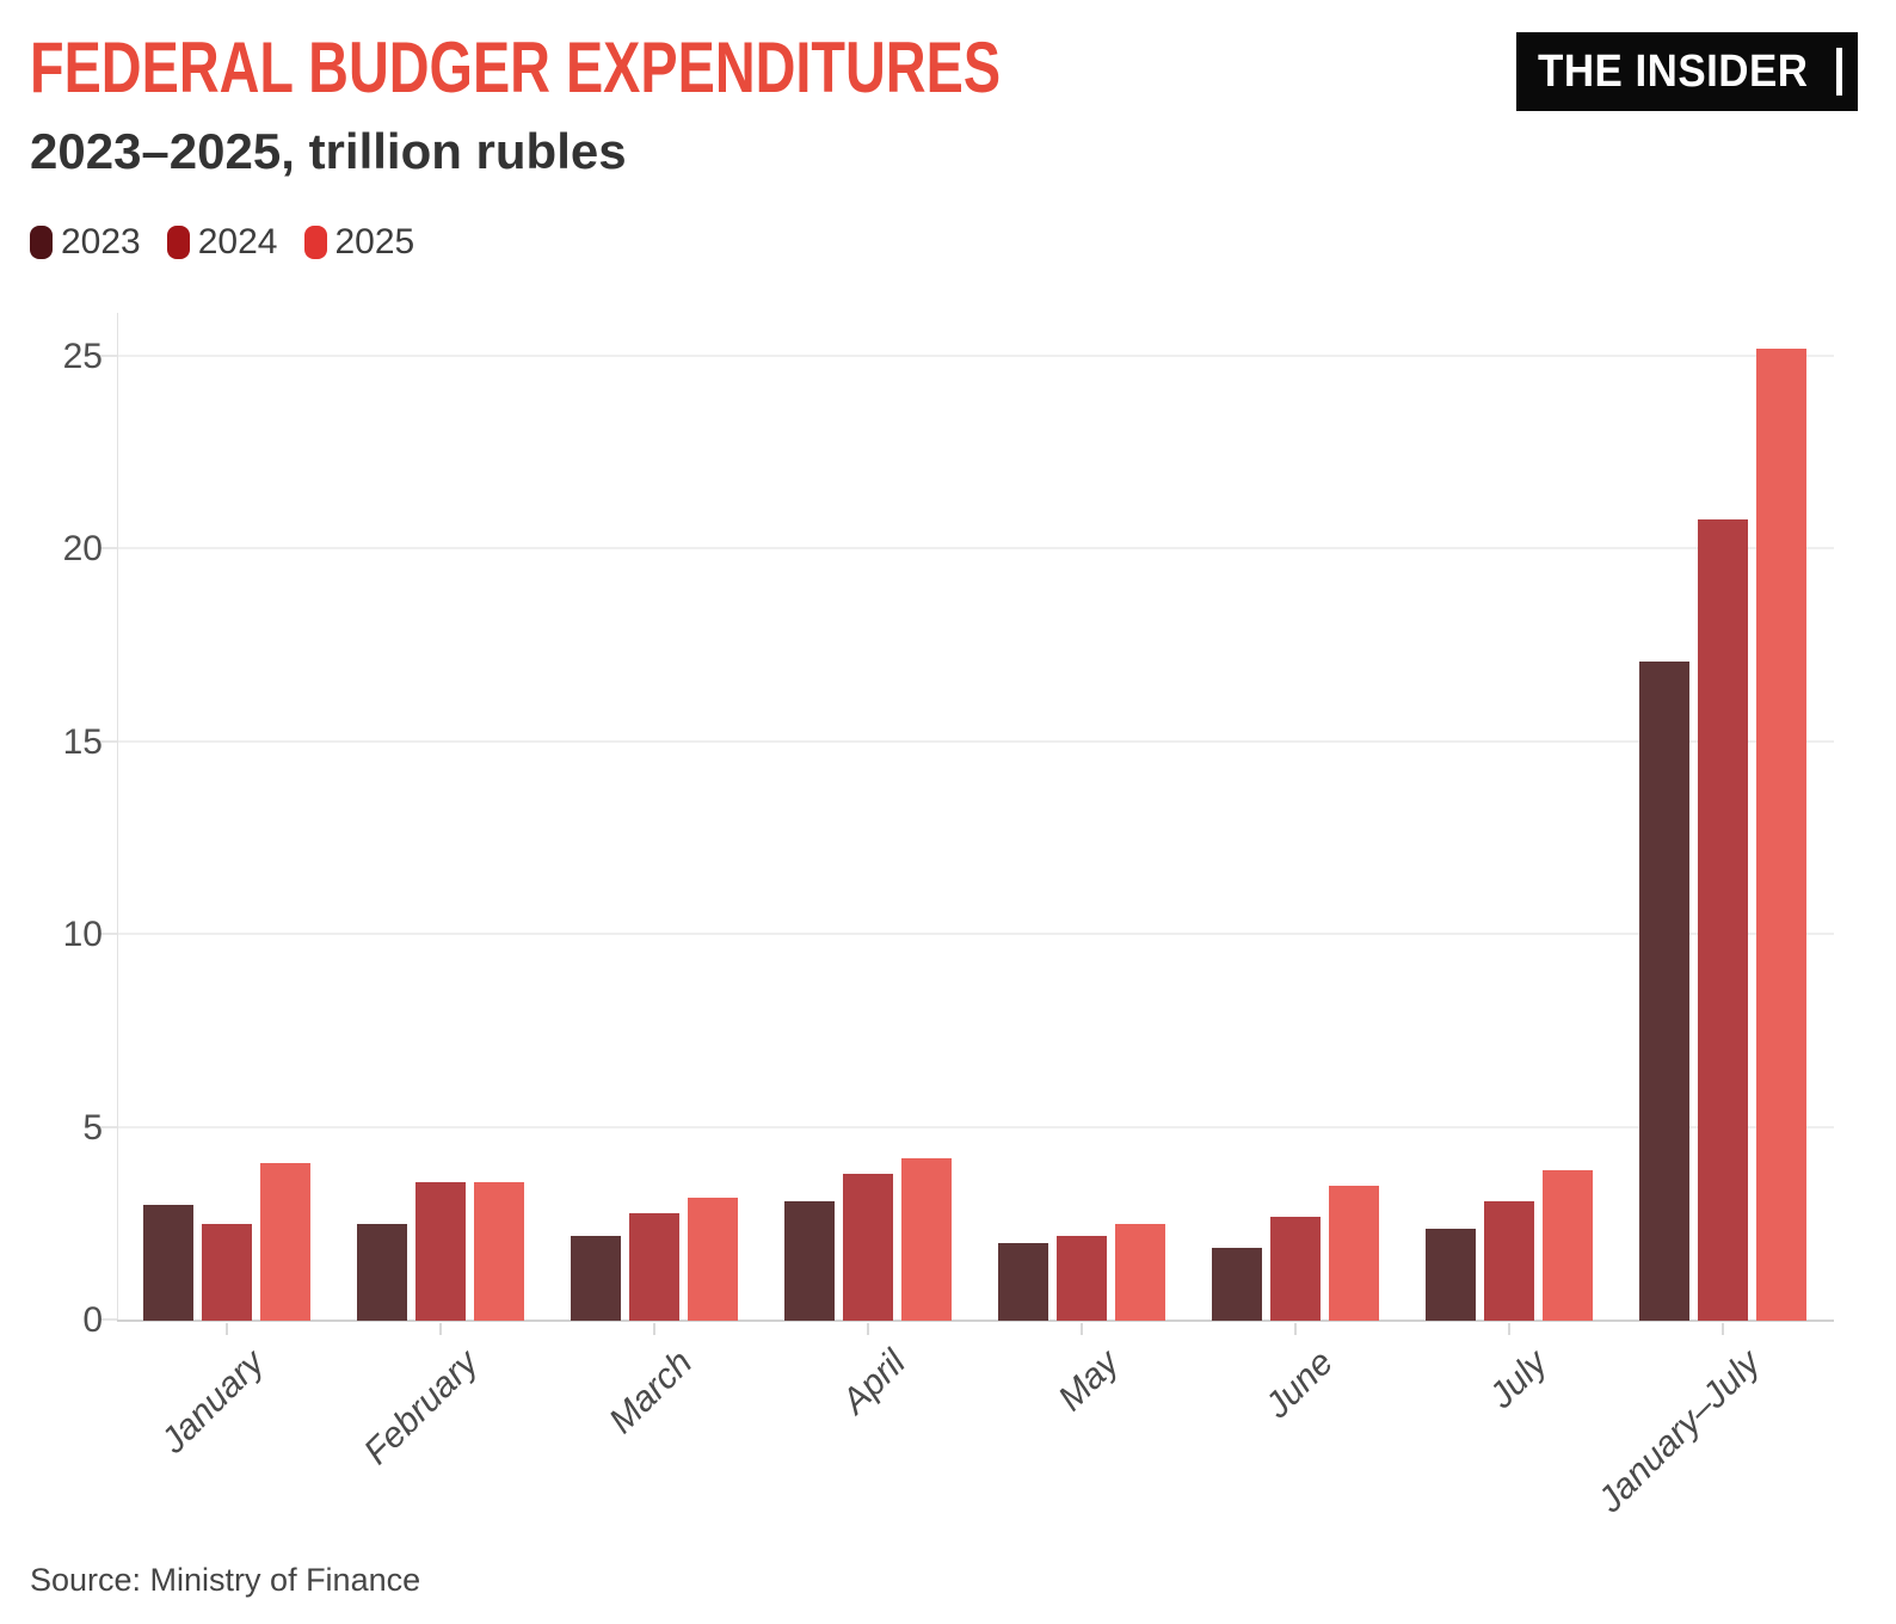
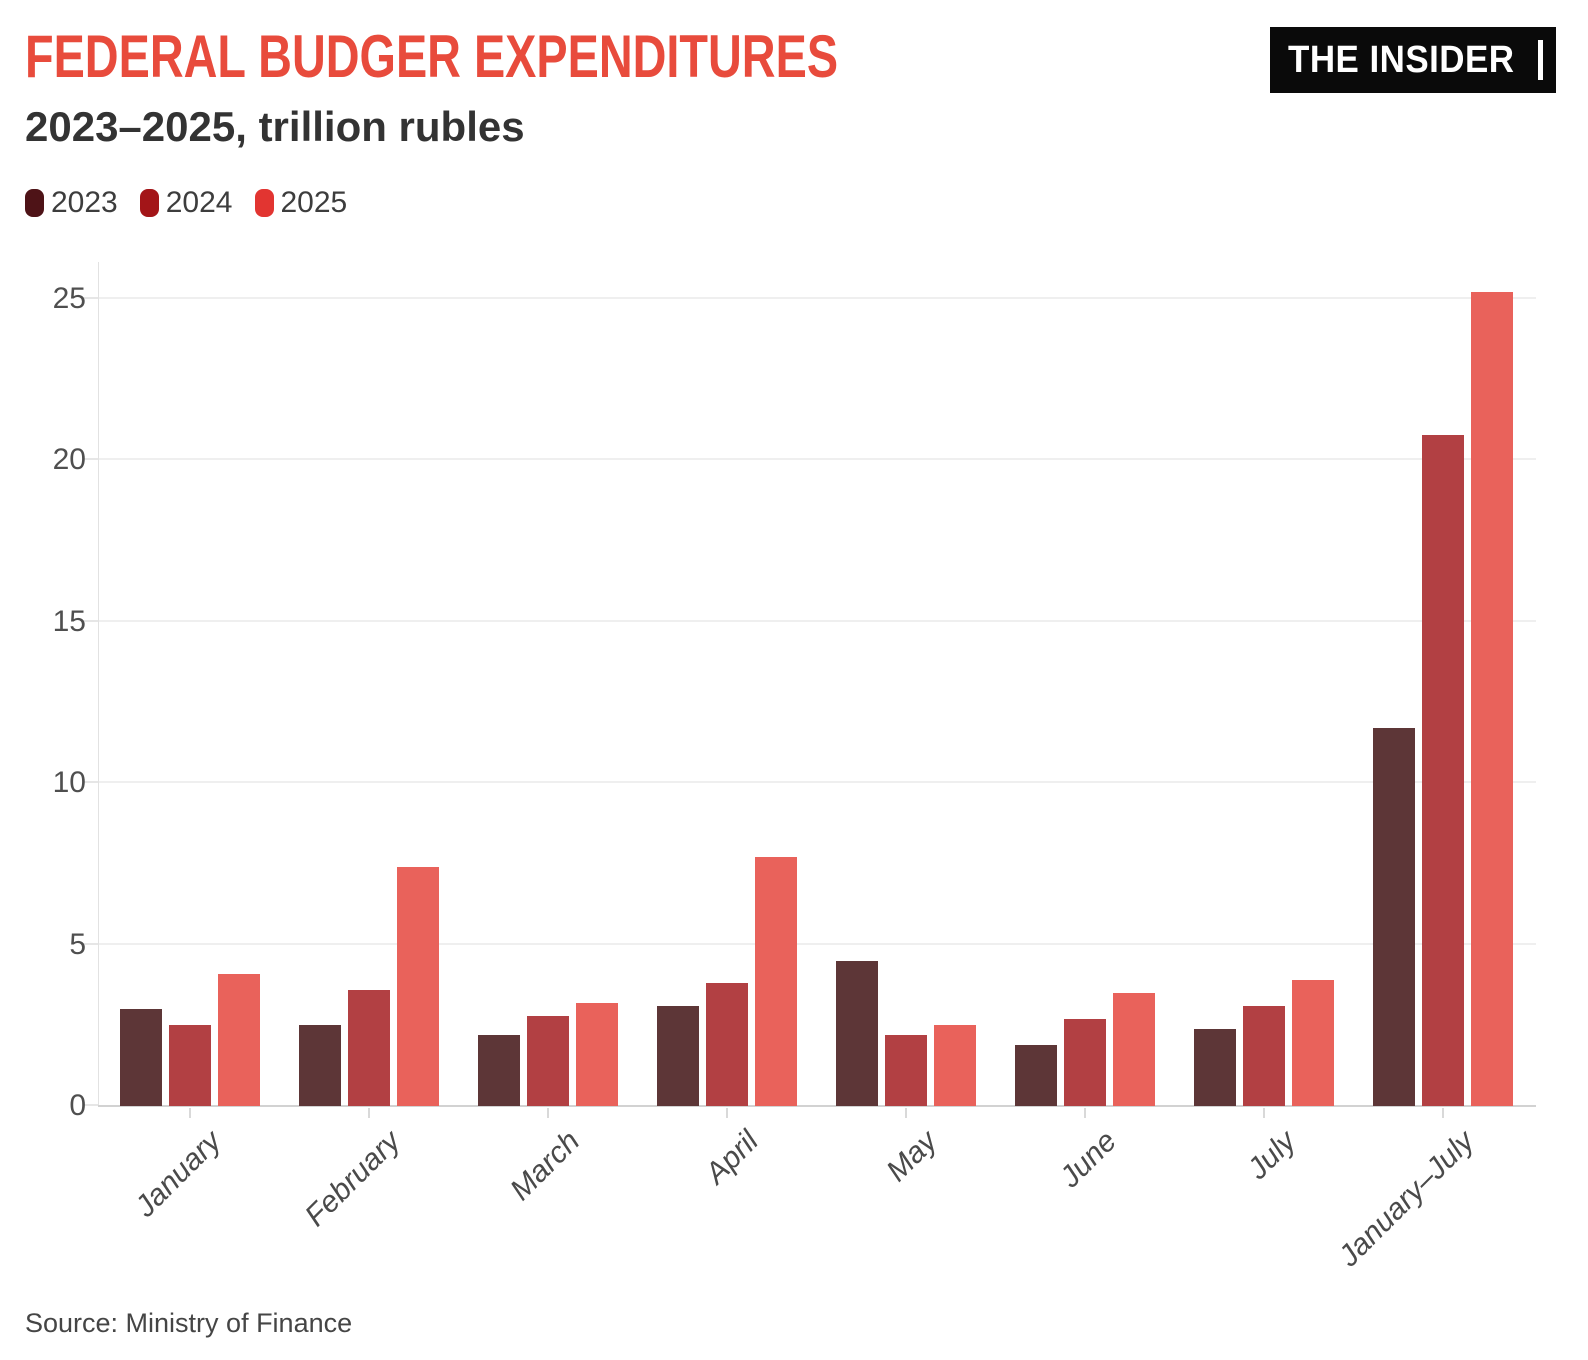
2025/February: 3.6 -> 7.4
2025/April: 4.2 -> 7.7
2023/May: 2.0 -> 4.5
2023/January–July: 17.1 -> 11.7
